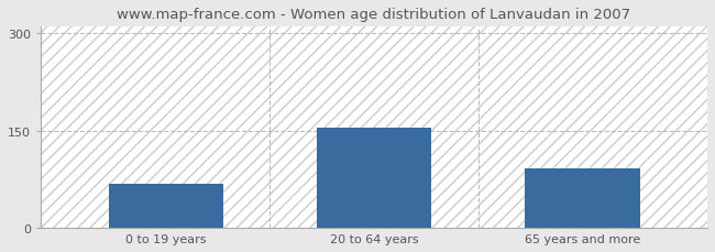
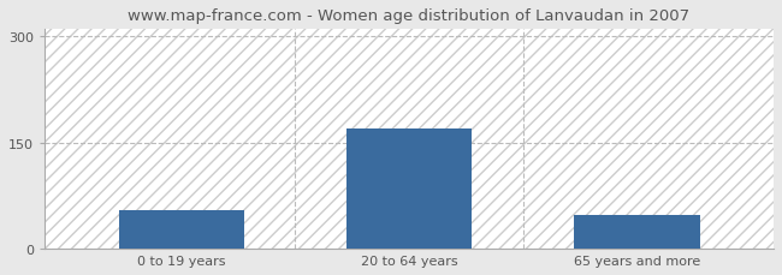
0 to 19 years: 68 -> 55
20 to 64 years: 154 -> 170
65 years and more: 92 -> 48
